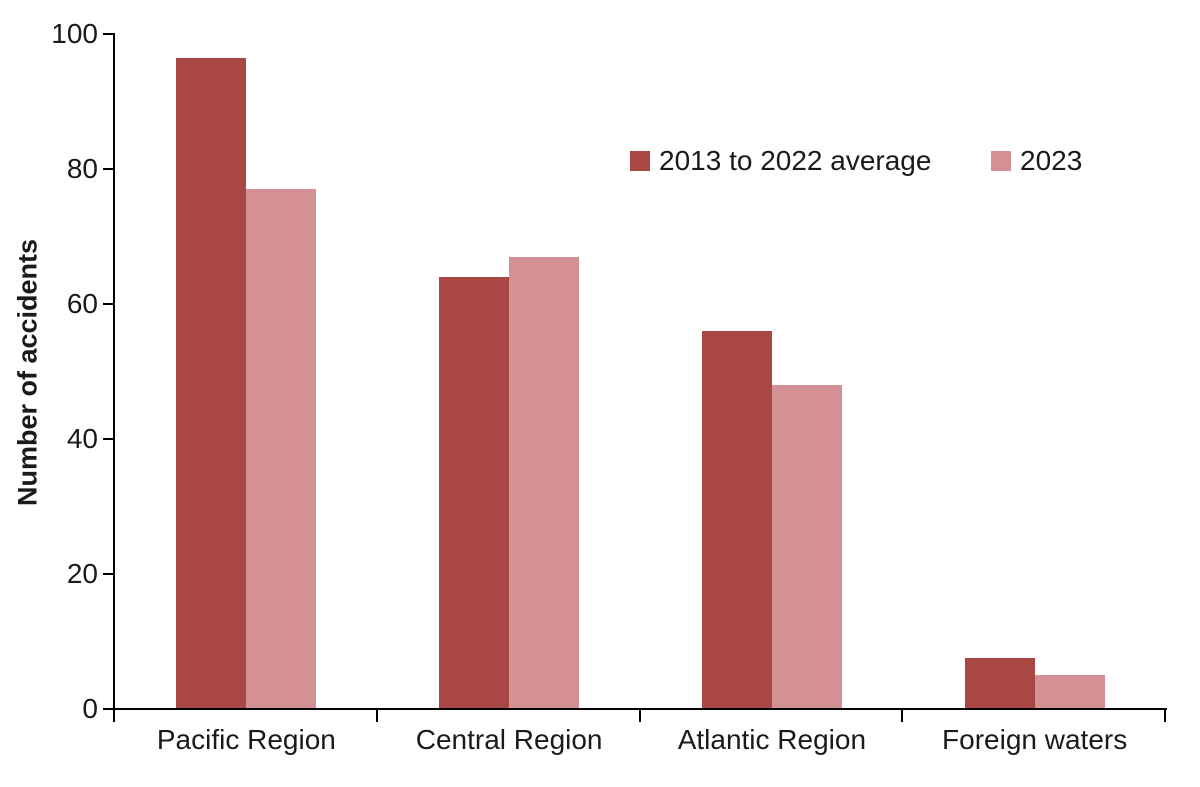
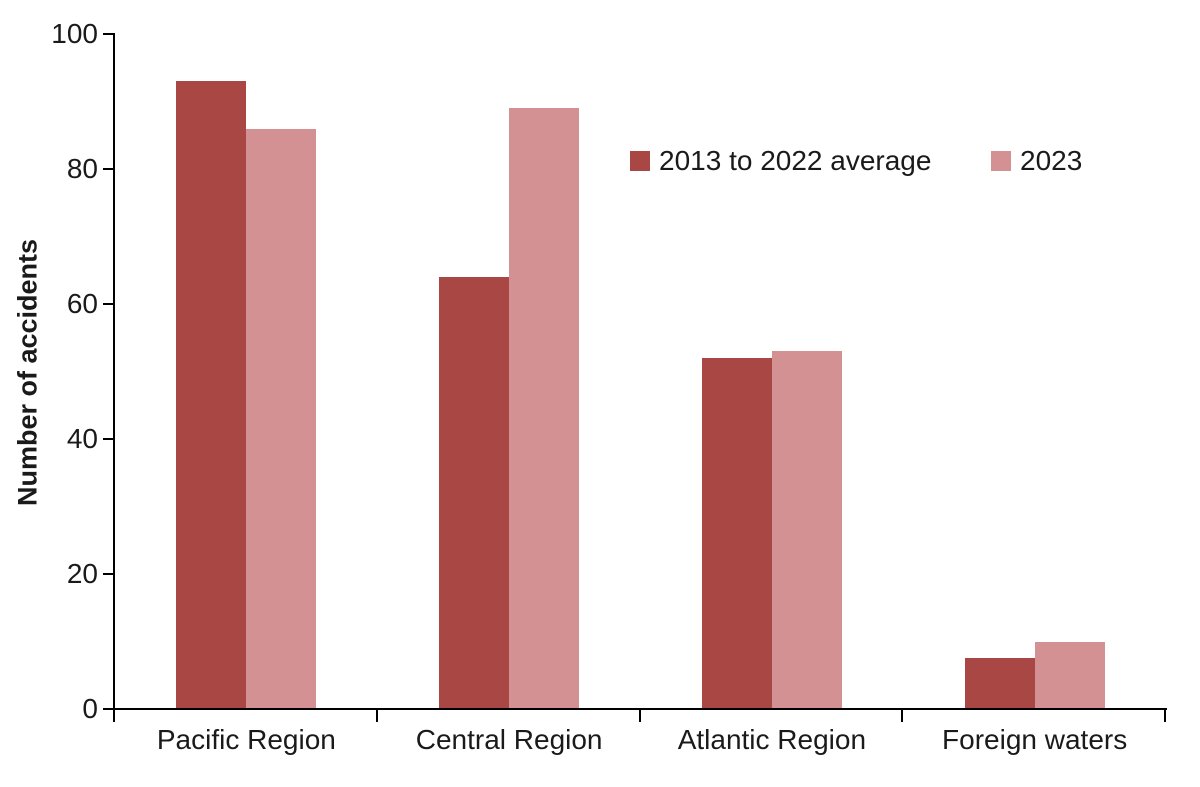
2013 to 2022 average/Pacific Region: 96 -> 93
2023/Pacific Region: 77 -> 86
2023/Central Region: 67 -> 89
2013 to 2022 average/Atlantic Region: 56 -> 52
2023/Atlantic Region: 48 -> 53
2023/Foreign waters: 5 -> 10
